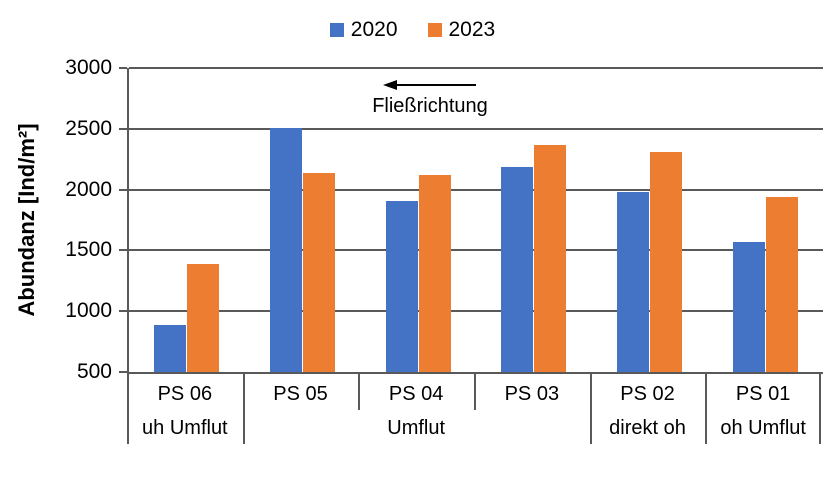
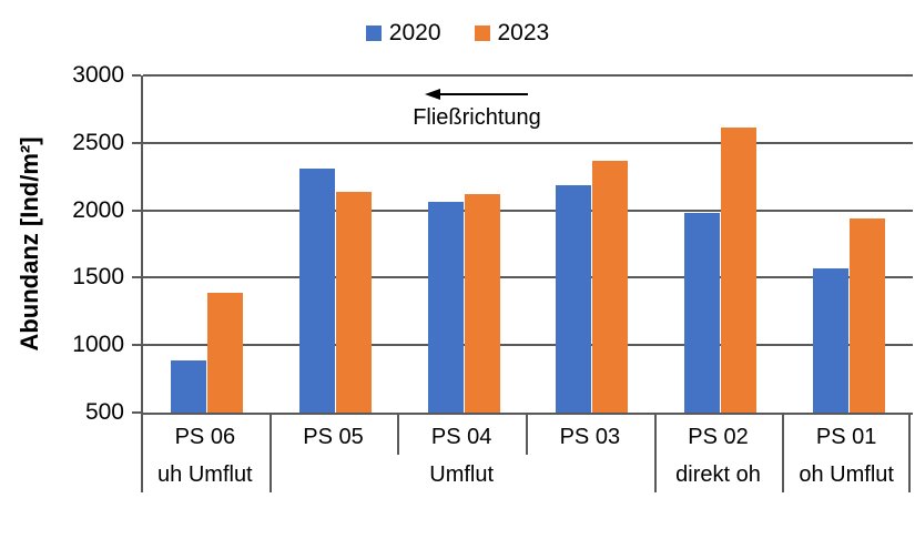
2020/PS 05: 2510 -> 2310
2020/PS 04: 1910 -> 2060
2023/PS 02: 2310 -> 2610
